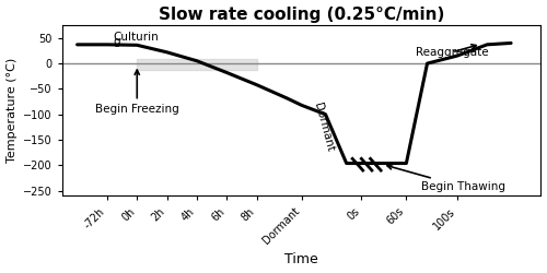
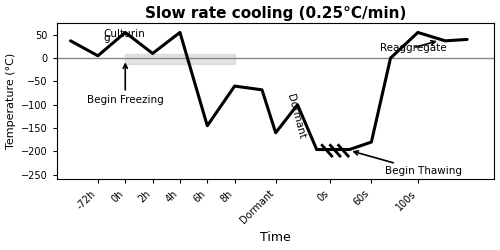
-72h: 37 -> 5
0h: 36 -> 55
2h: 22 -> 10
4h: 5 -> 55
6h: -18 -> -145
8h: -42 -> -60
Dormant: -82 -> -160
60s: -196 -> -180
100s: 15 -> 55
